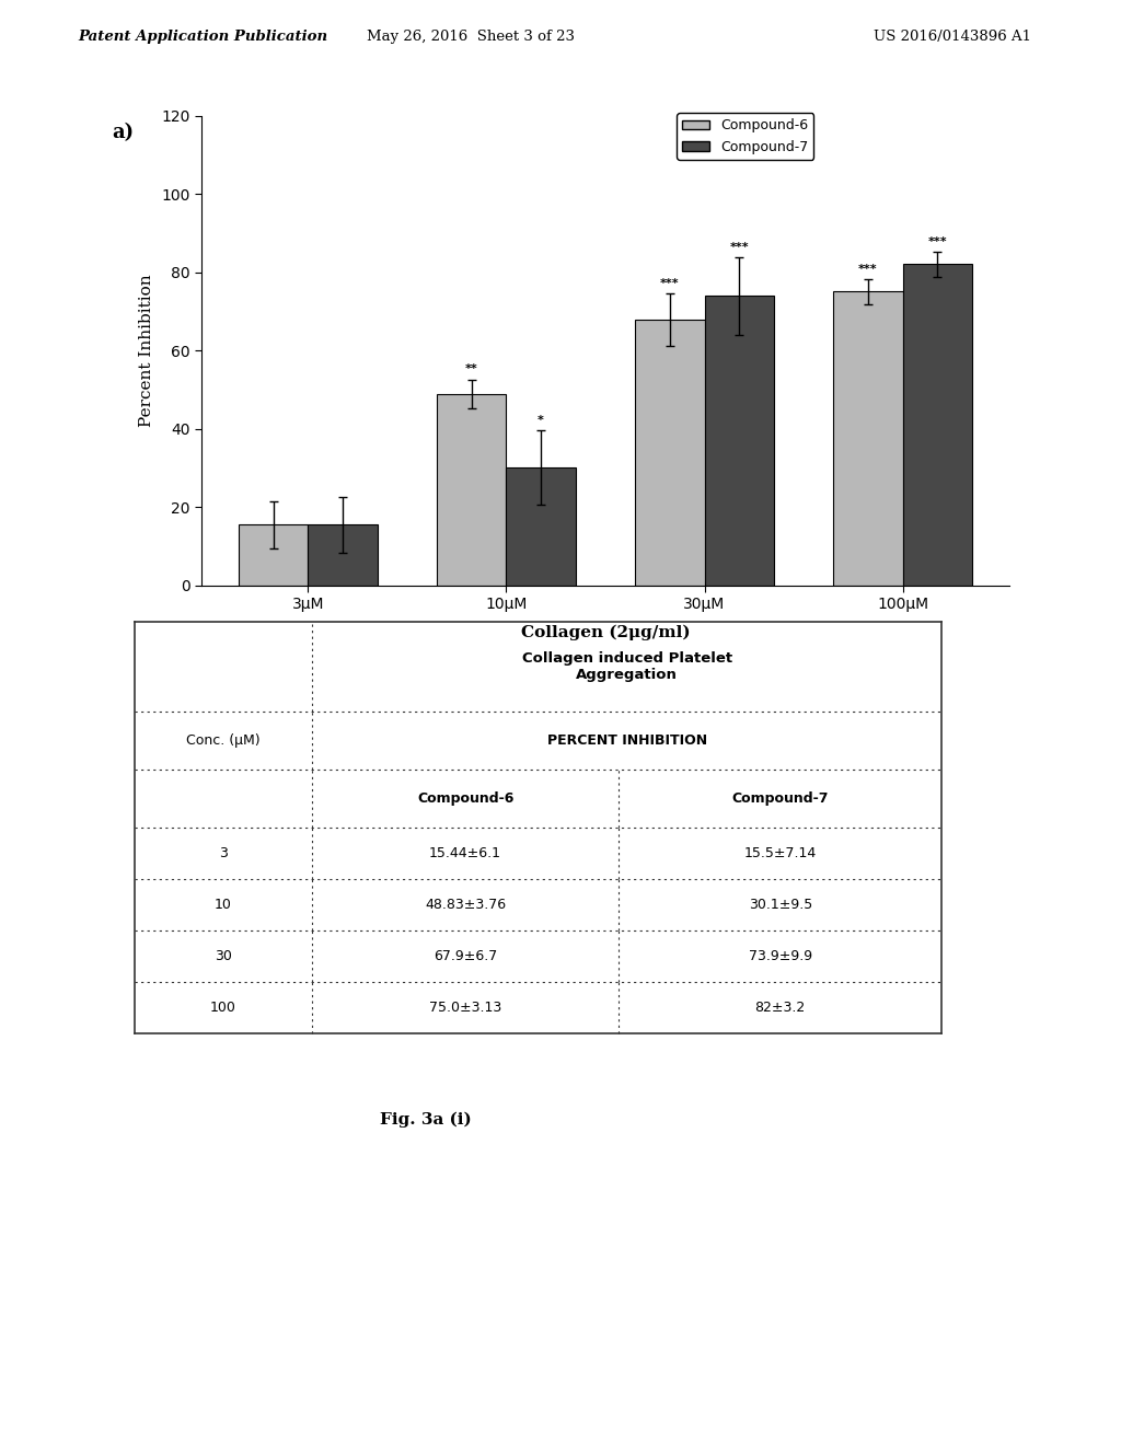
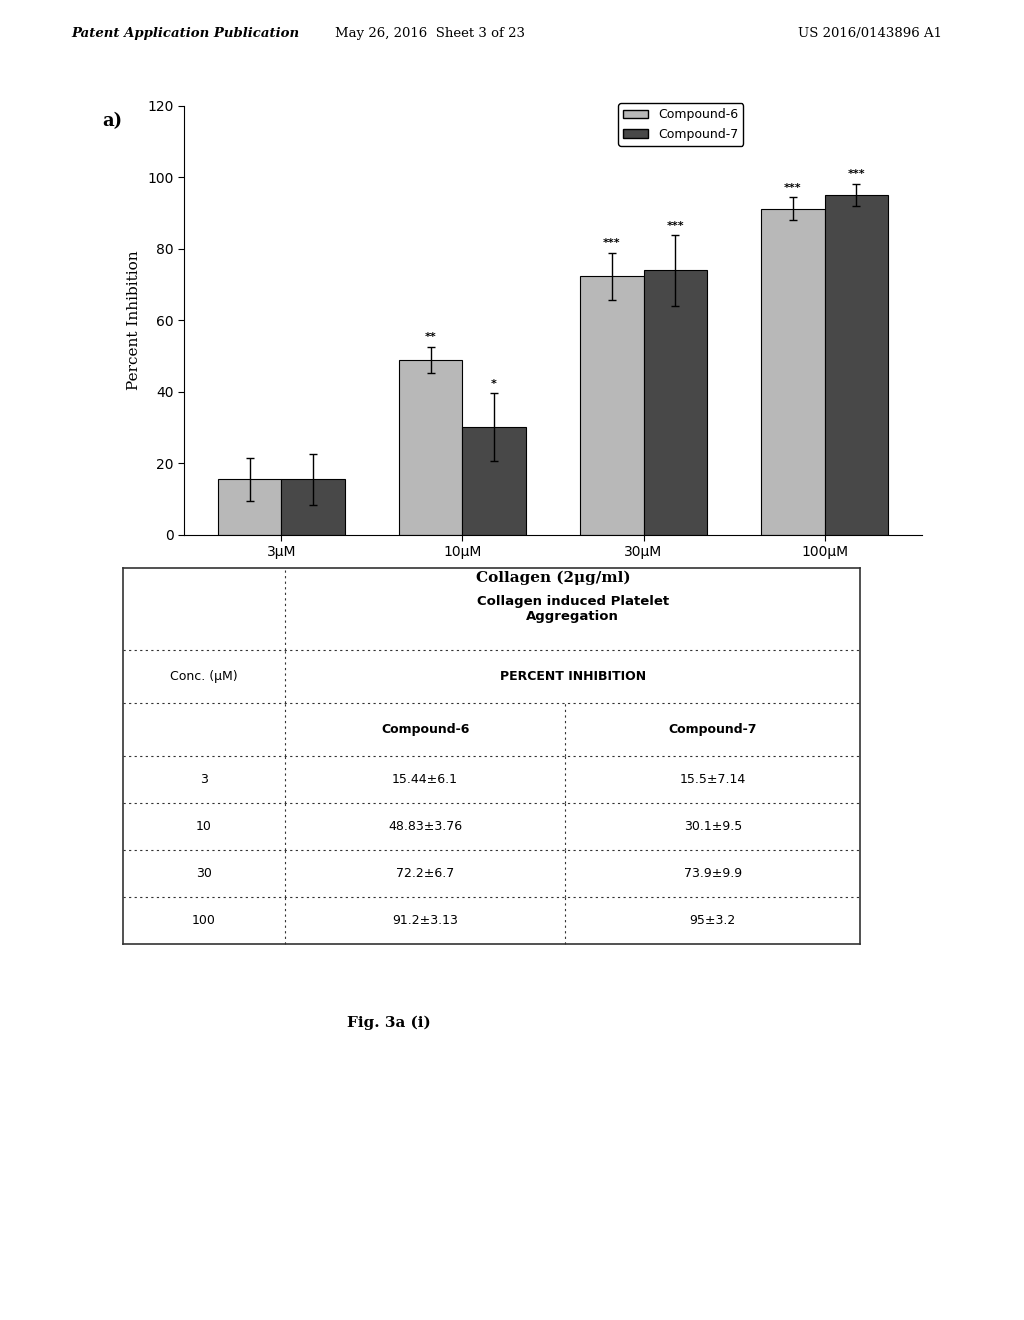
Compound-6/30μM: 67.9 -> 72.2
Compound-6/100μM: 75.0 -> 91.2
Compound-7/100μM: 82 -> 95
